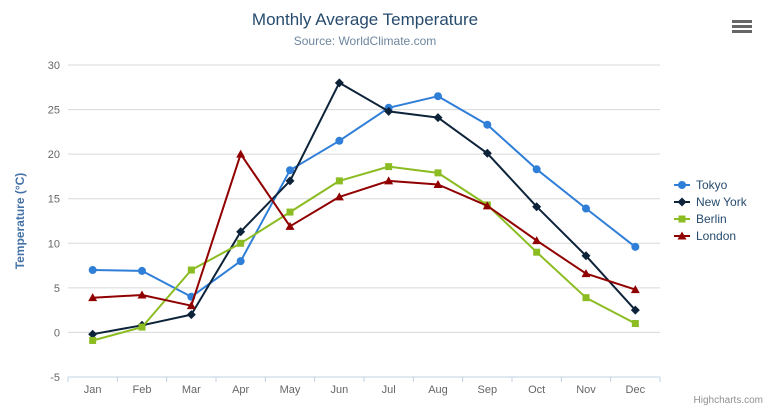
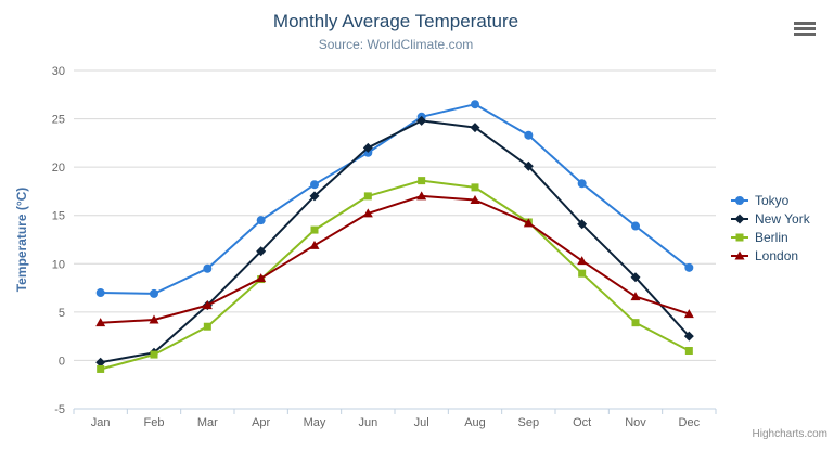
Tokyo/Mar: 4 -> 10
New York/Mar: 2 -> 6
Berlin/Mar: 7 -> 4
London/Mar: 3 -> 6
Tokyo/Apr: 8 -> 14
Berlin/Apr: 10 -> 8
London/Apr: 20 -> 8
New York/Jun: 28 -> 22
